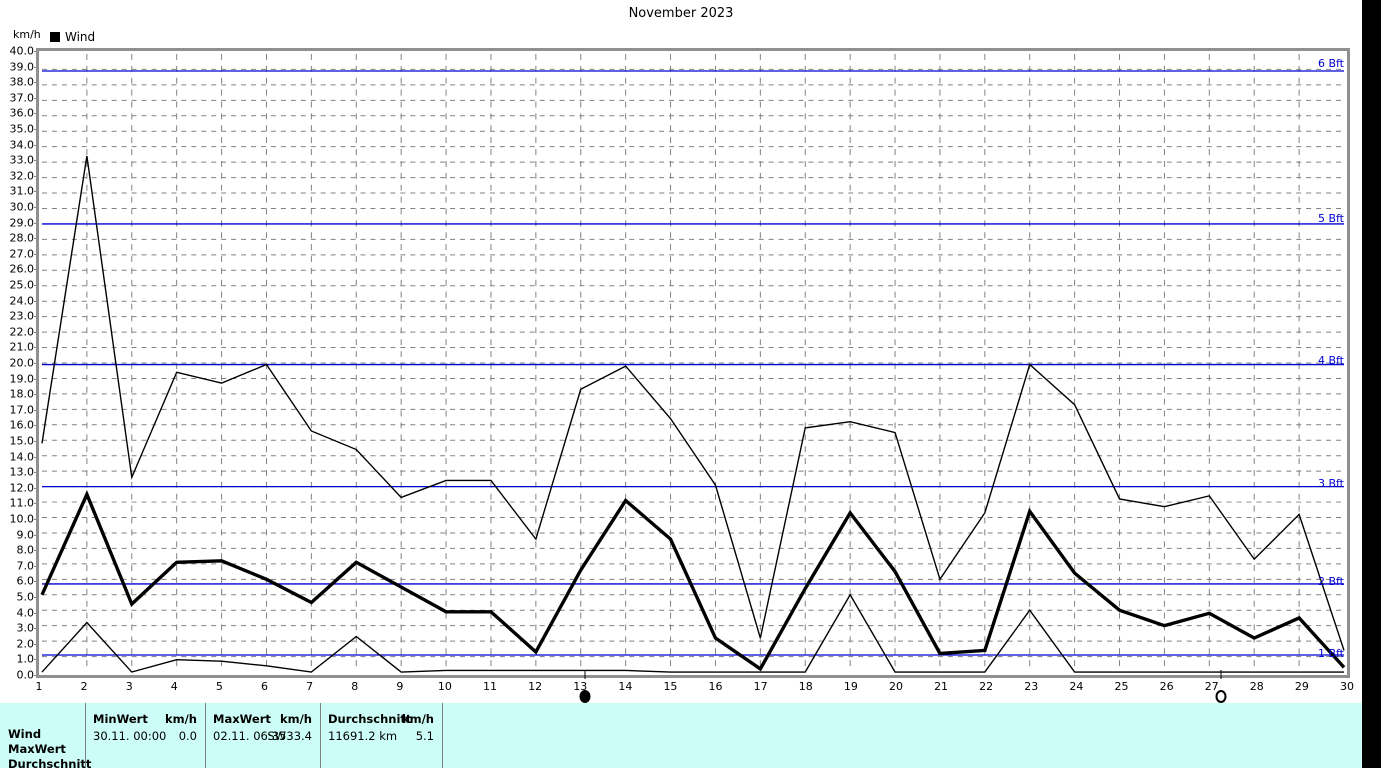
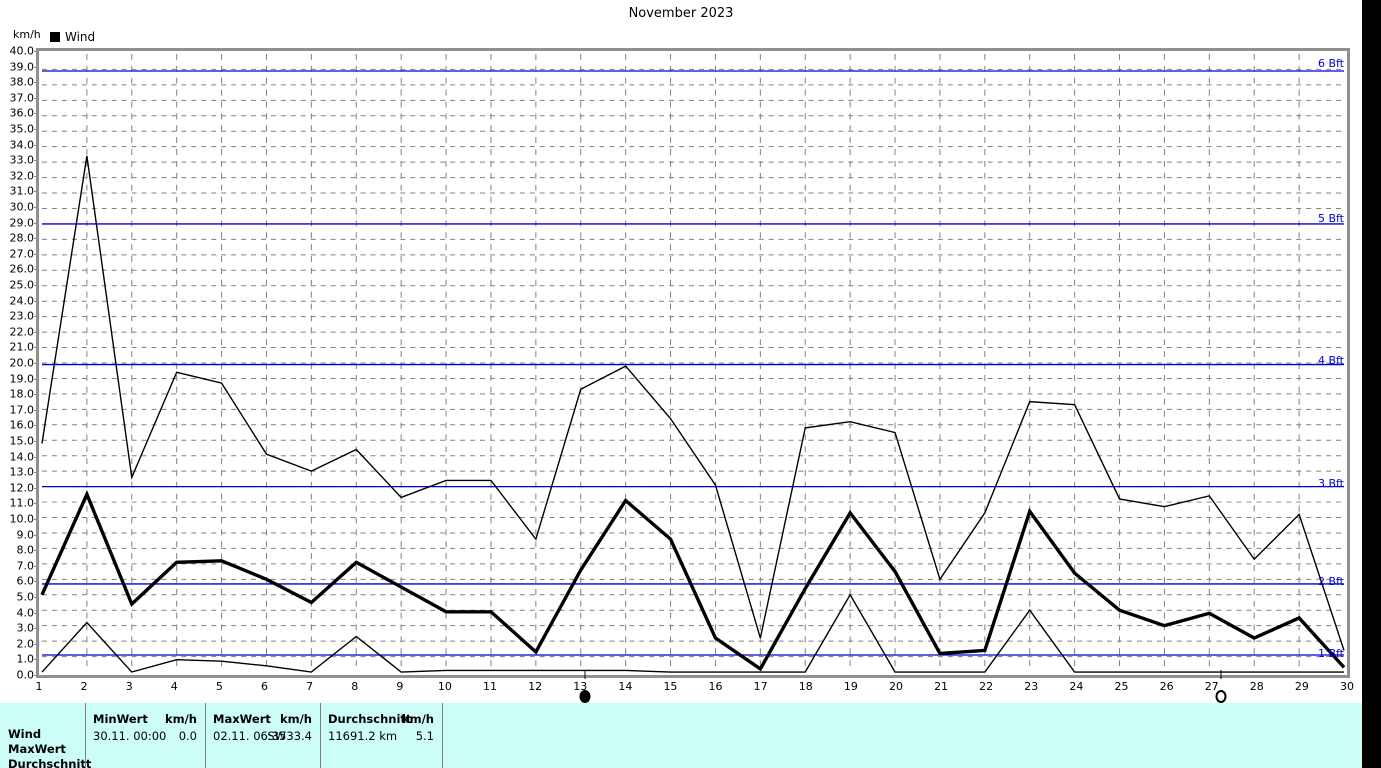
MaxWert/6: 19.9 -> 14.1
MaxWert/7: 15.6 -> 13.0
MaxWert/23: 19.9 -> 17.5
